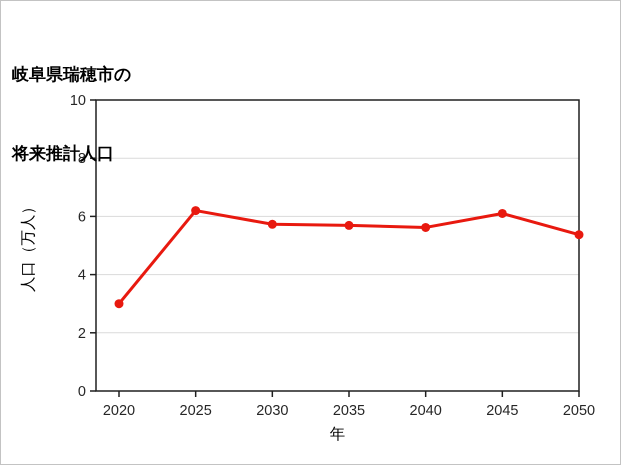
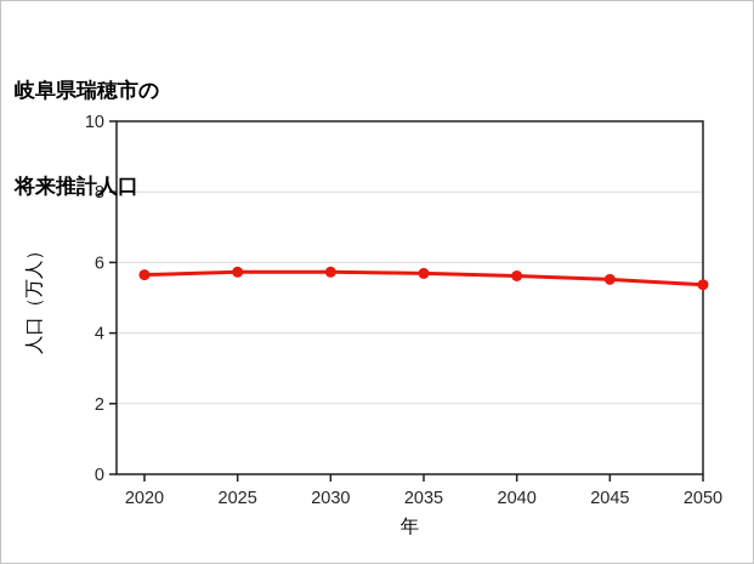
2020: 3.0 -> 5.7
2025: 6.2 -> 5.7
2045: 6.1 -> 5.5
